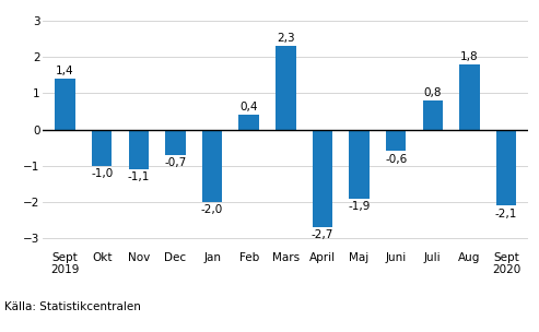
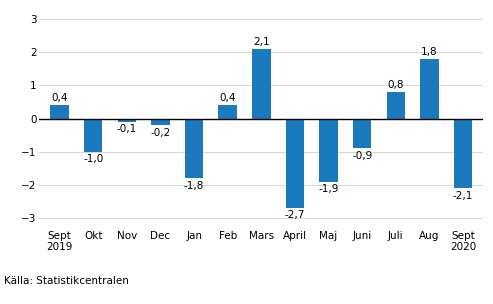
Sept 2019: 1,4 -> 0,4
Nov: -1,1 -> -0,1
Dec: -0,7 -> -0,2
Jan: -2,0 -> -1,8
Mars: 2,3 -> 2,1
Juni: -0,6 -> -0,9
